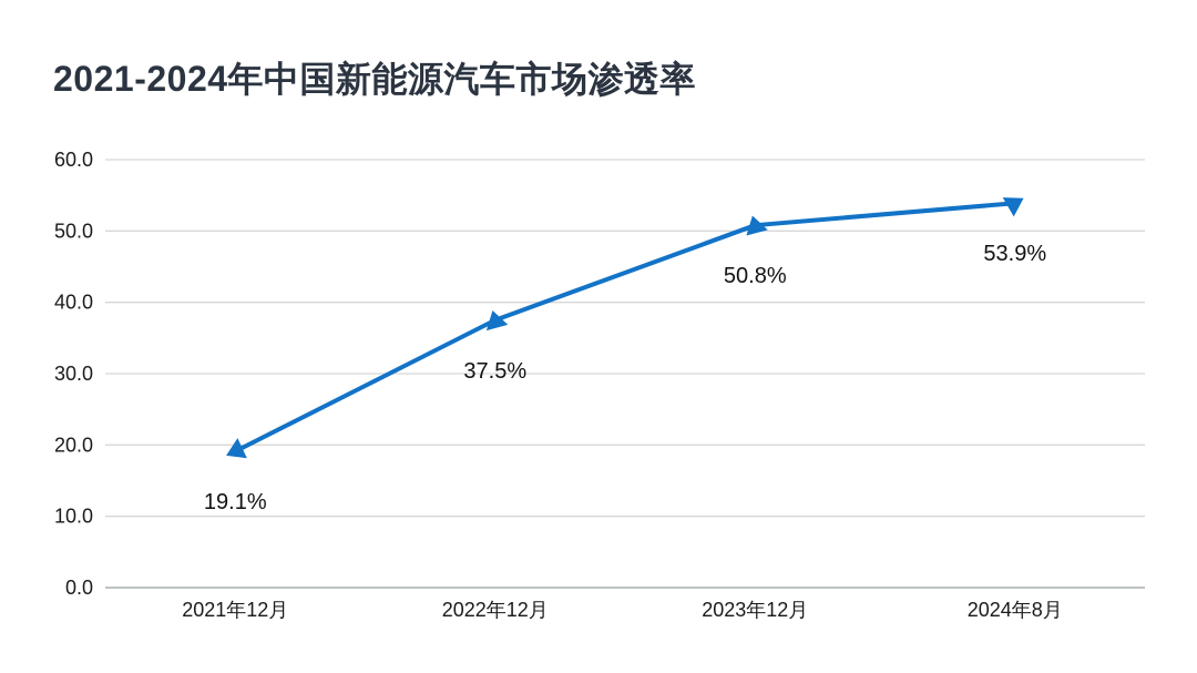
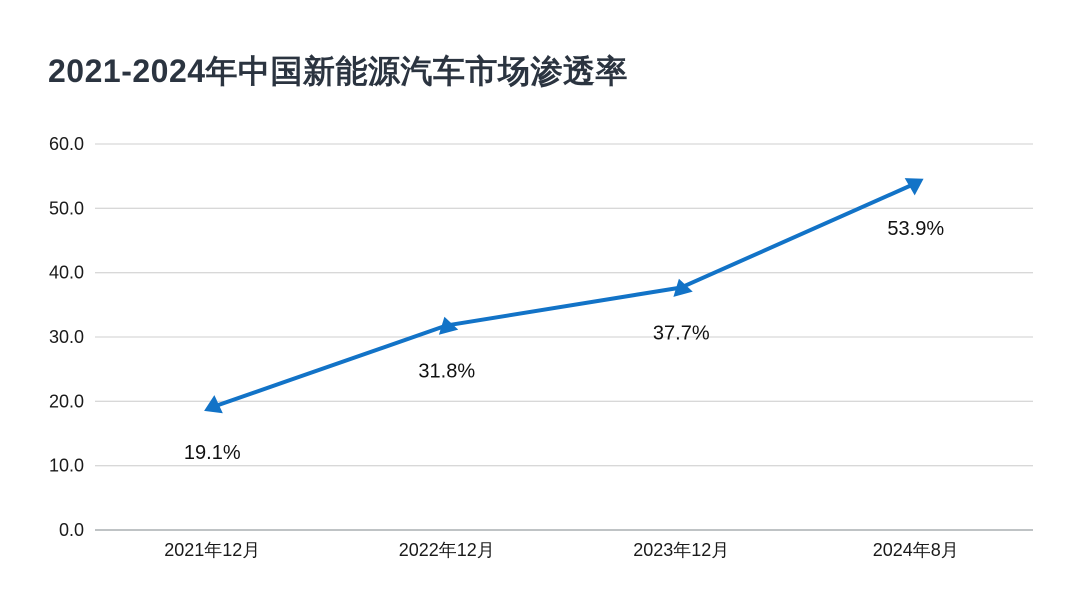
2022年12月: 37.5% -> 31.8%
2023年12月: 50.8% -> 37.7%
